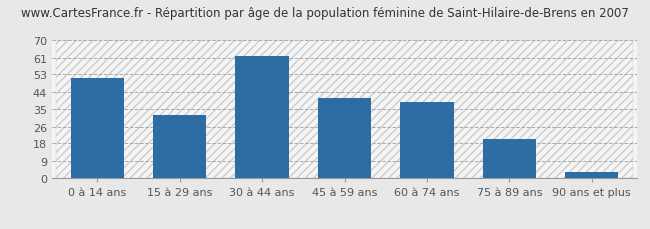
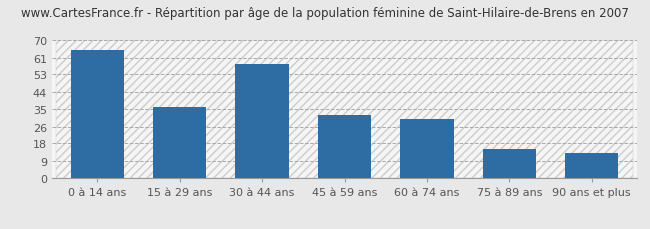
0 à 14 ans: 51 -> 65
15 à 29 ans: 32 -> 36
30 à 44 ans: 62 -> 58
45 à 59 ans: 41 -> 32
60 à 74 ans: 39 -> 30
75 à 89 ans: 20 -> 15
90 ans et plus: 3 -> 13
